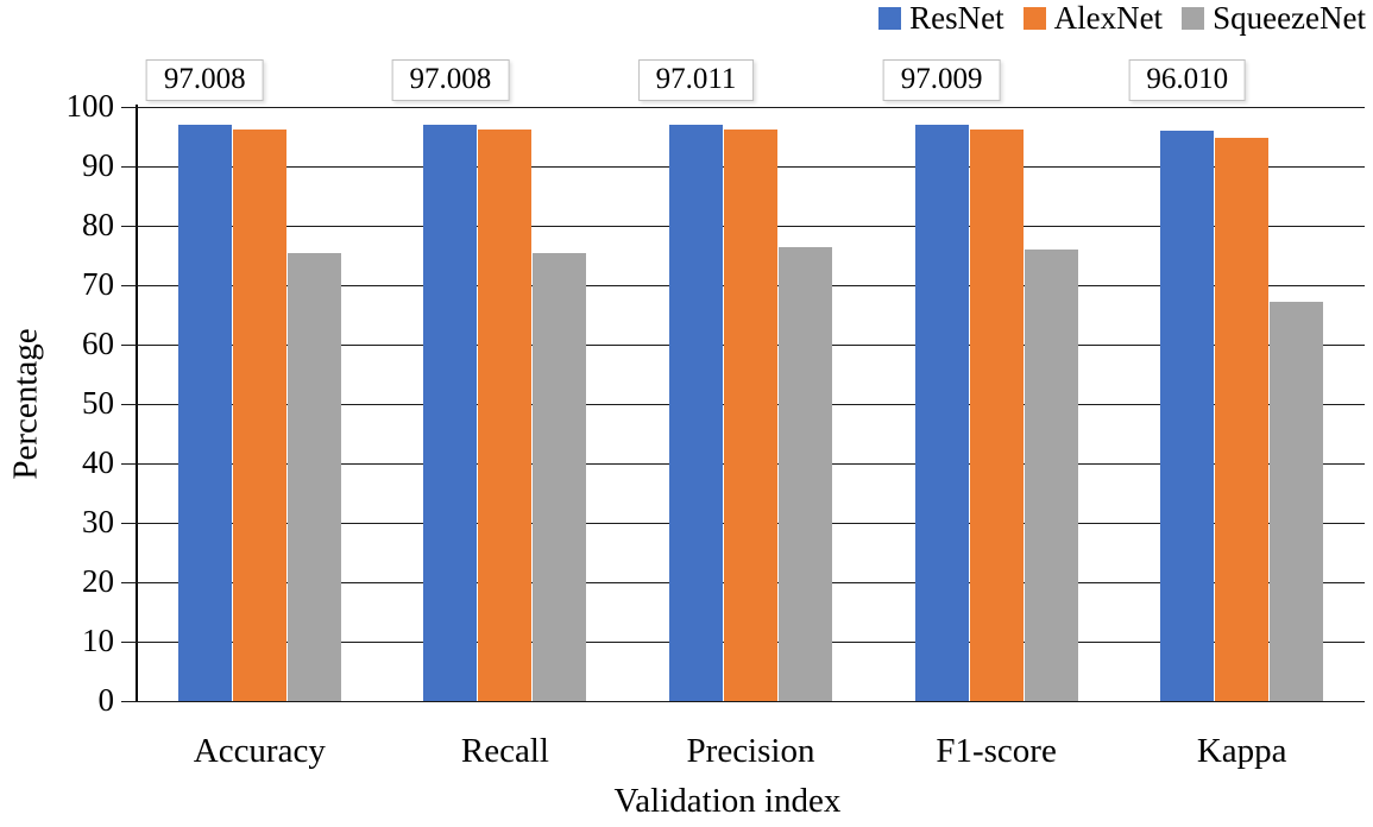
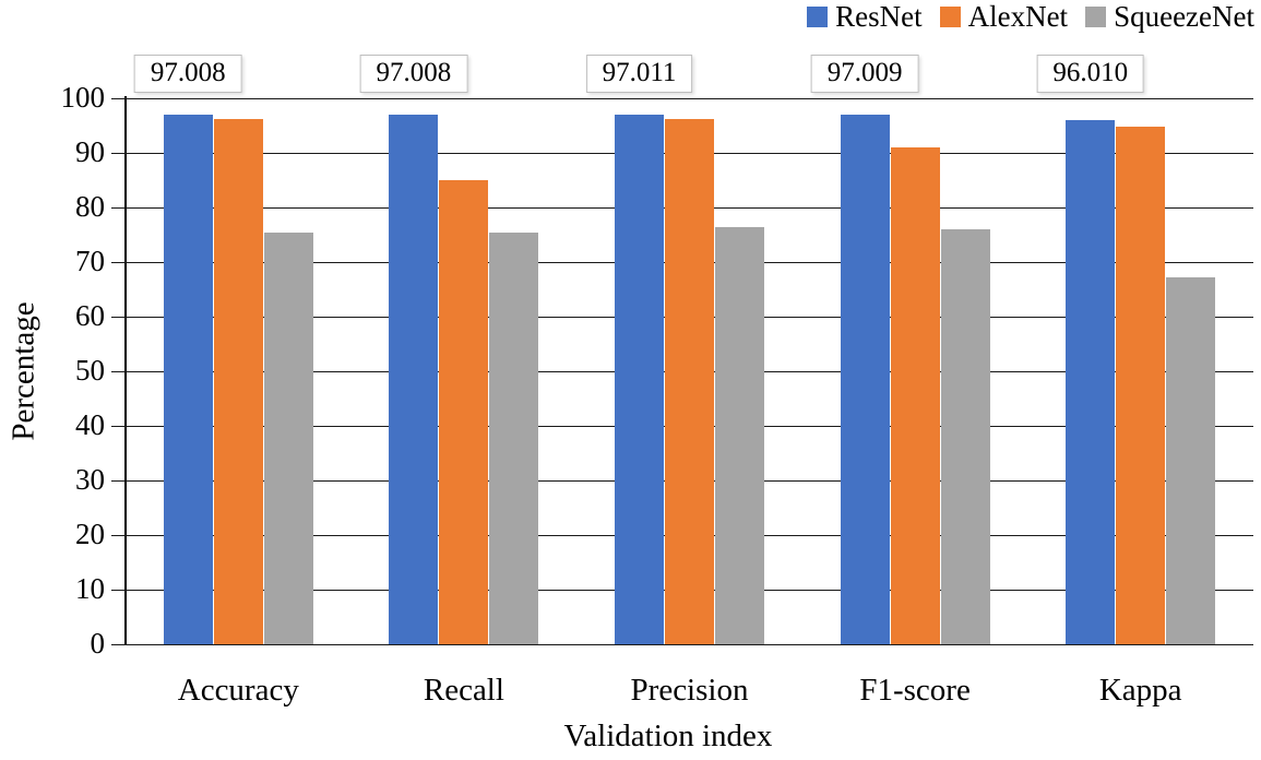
AlexNet/Recall: 96 -> 85
AlexNet/F1-score: 96 -> 91
